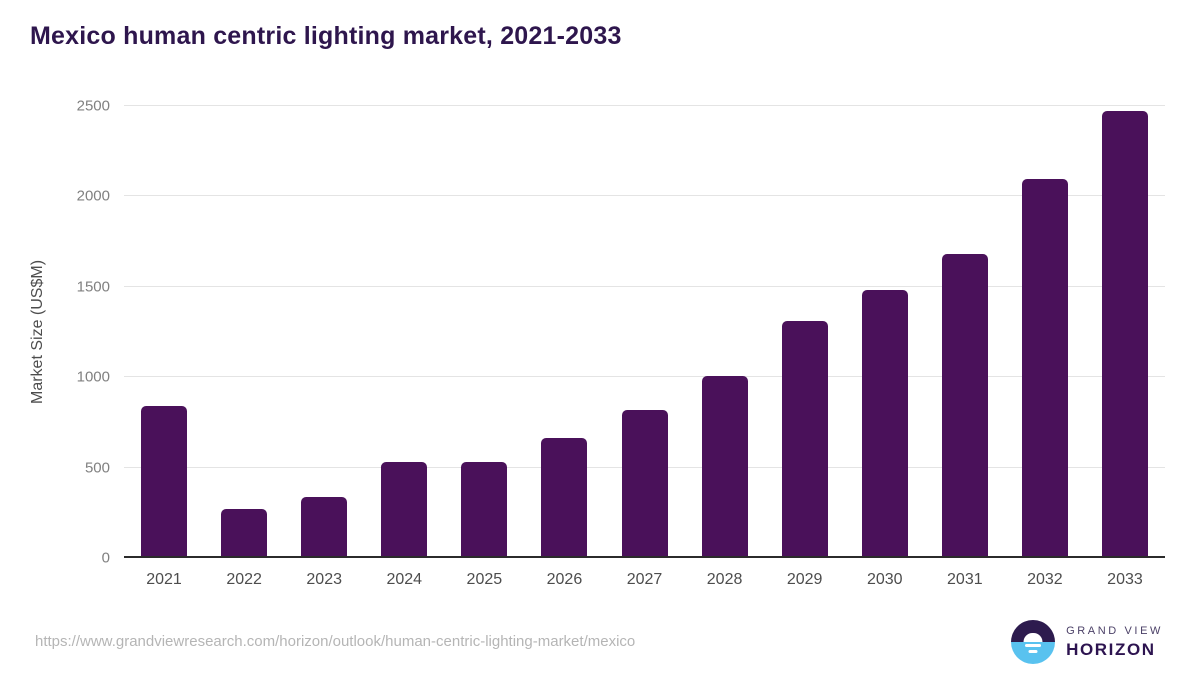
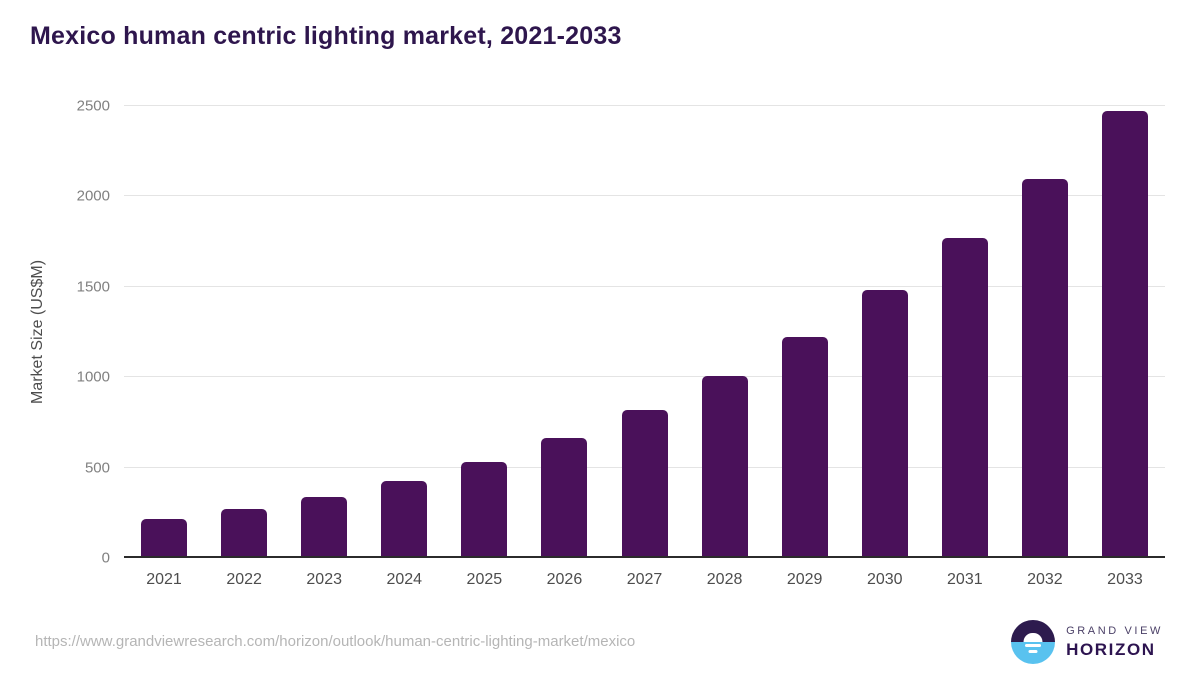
2021: 840 -> 220
2024: 530 -> 430
2029: 1310 -> 1220
2031: 1680 -> 1770
